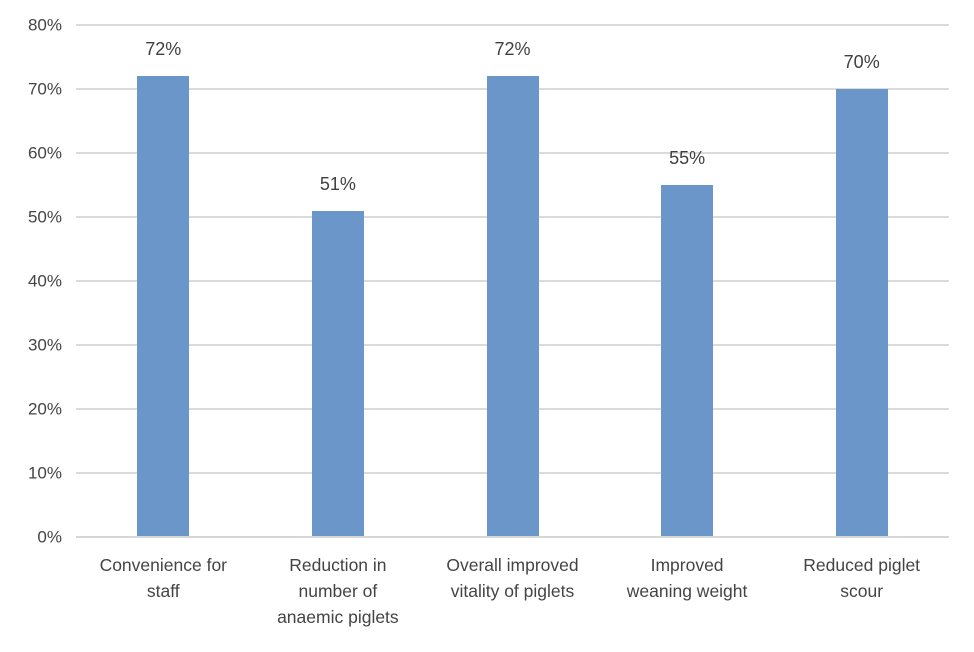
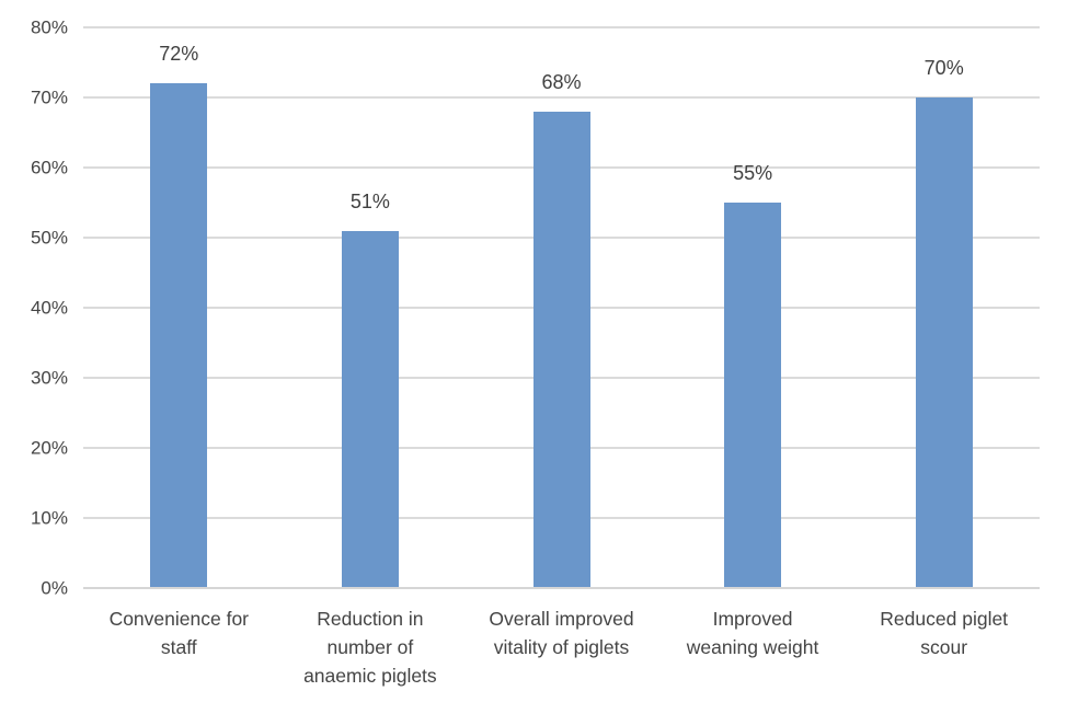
Overall improved vitality of piglets: 72% -> 68%
